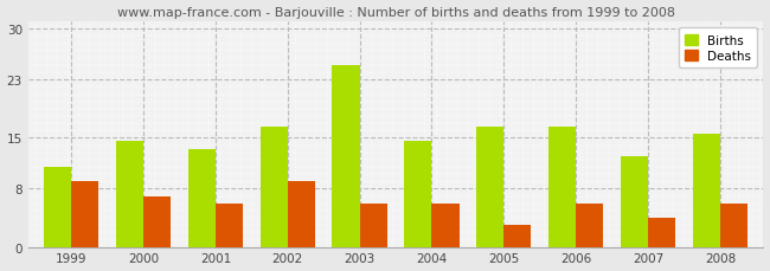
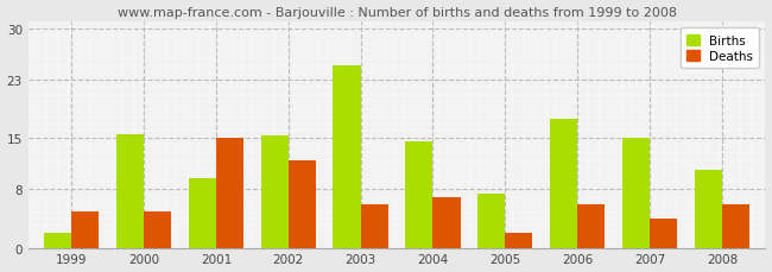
Births/1999: 11.0 -> 2.0
Deaths/1999: 9 -> 5
Births/2000: 14.5 -> 15.6
Deaths/2000: 7 -> 5
Births/2001: 13.5 -> 9.6
Deaths/2001: 6 -> 15
Births/2002: 16.5 -> 15.4
Deaths/2002: 9 -> 12
Deaths/2004: 6 -> 7
Births/2005: 16.5 -> 7.4
Deaths/2005: 3 -> 2
Births/2006: 16.5 -> 17.6
Births/2007: 12.5 -> 15.0
Births/2008: 15.5 -> 10.6
